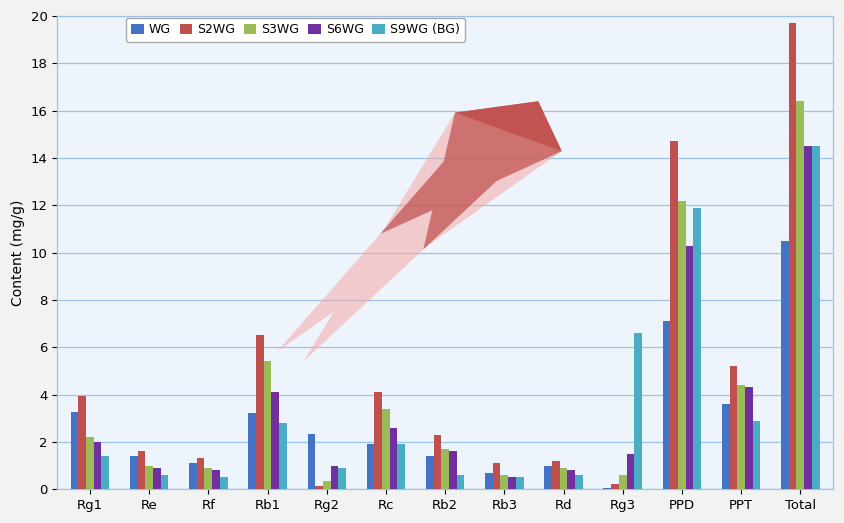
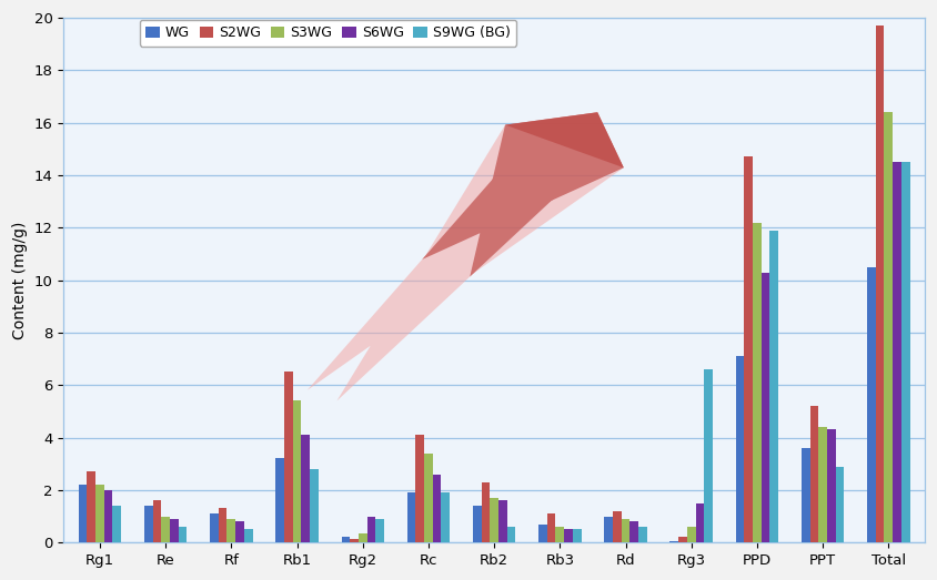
WG/Rg1: 3.25 -> 2.20
S2WG/Rg1: 3.95 -> 2.70
WG/Rg2: 2.35 -> 0.20
